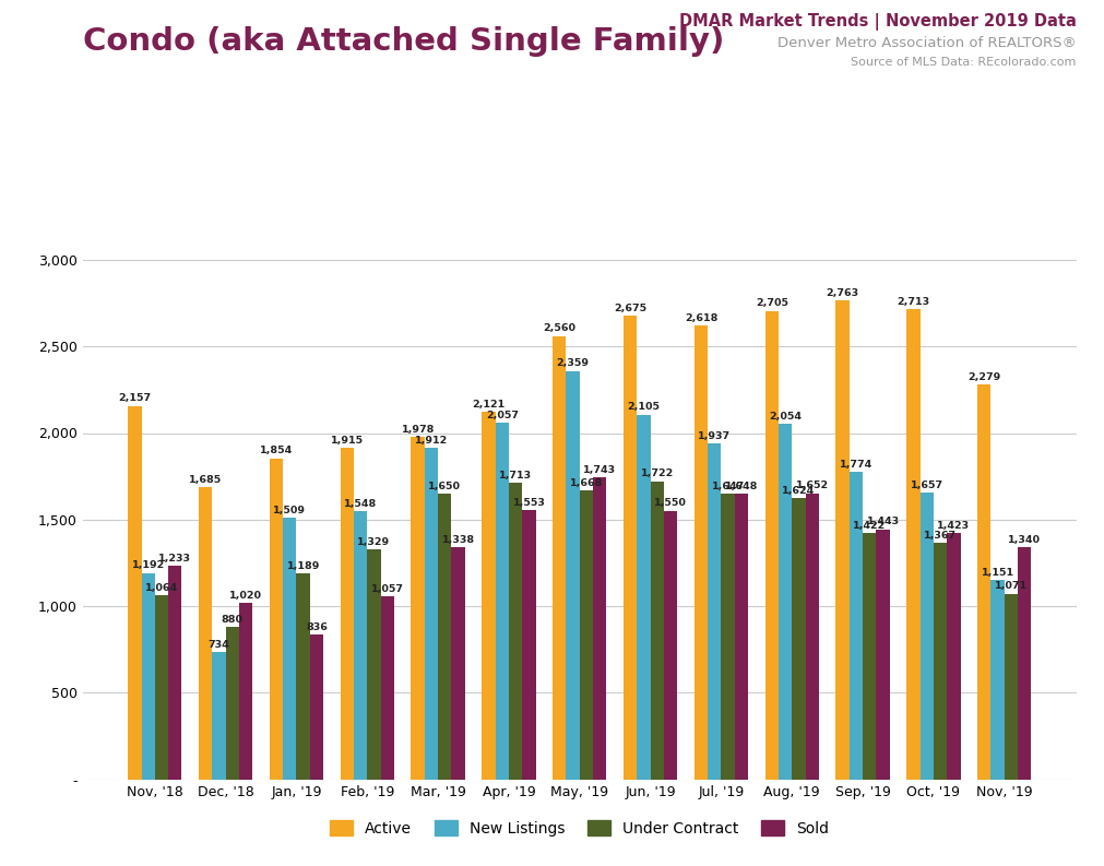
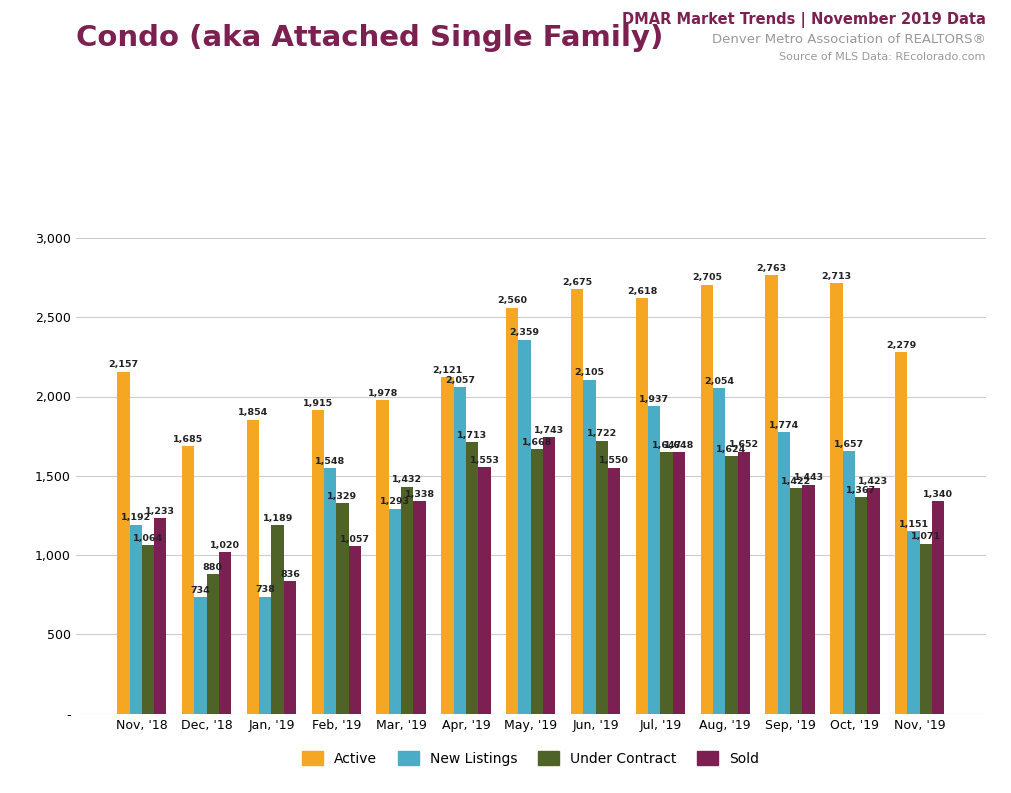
New Listings/Jan, '19: 1,509 -> 738
New Listings/Mar, '19: 1,912 -> 1,293
Under Contract/Mar, '19: 1,650 -> 1,432
